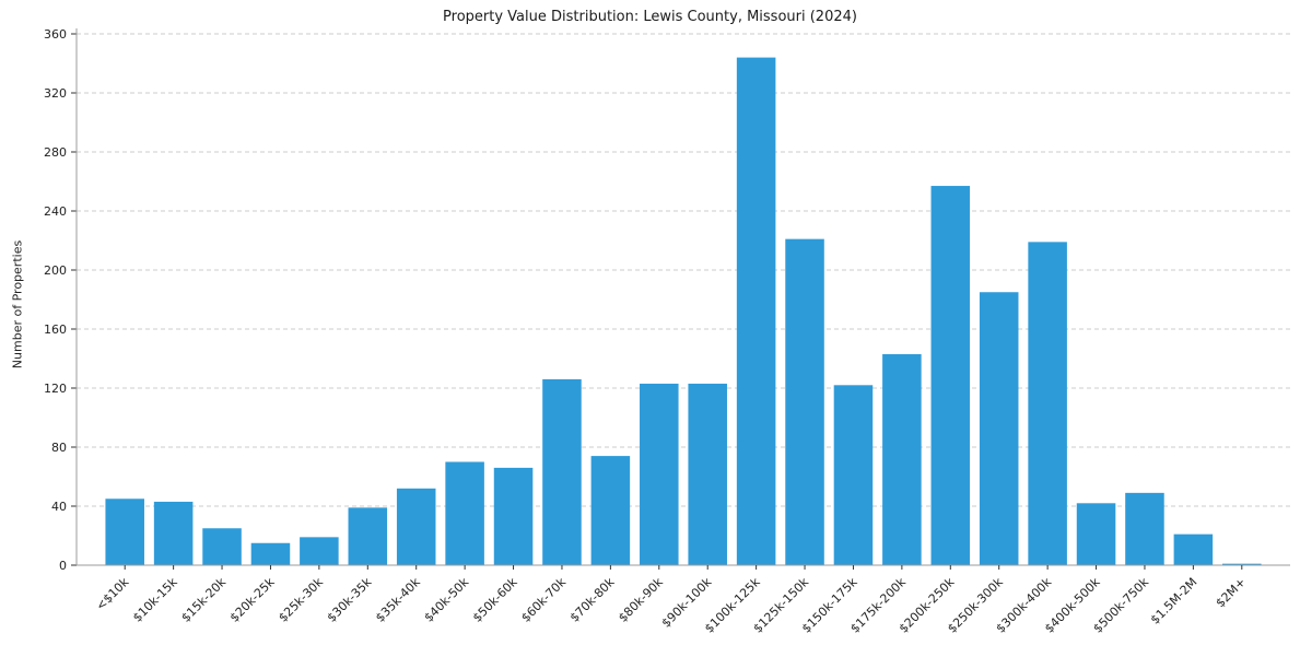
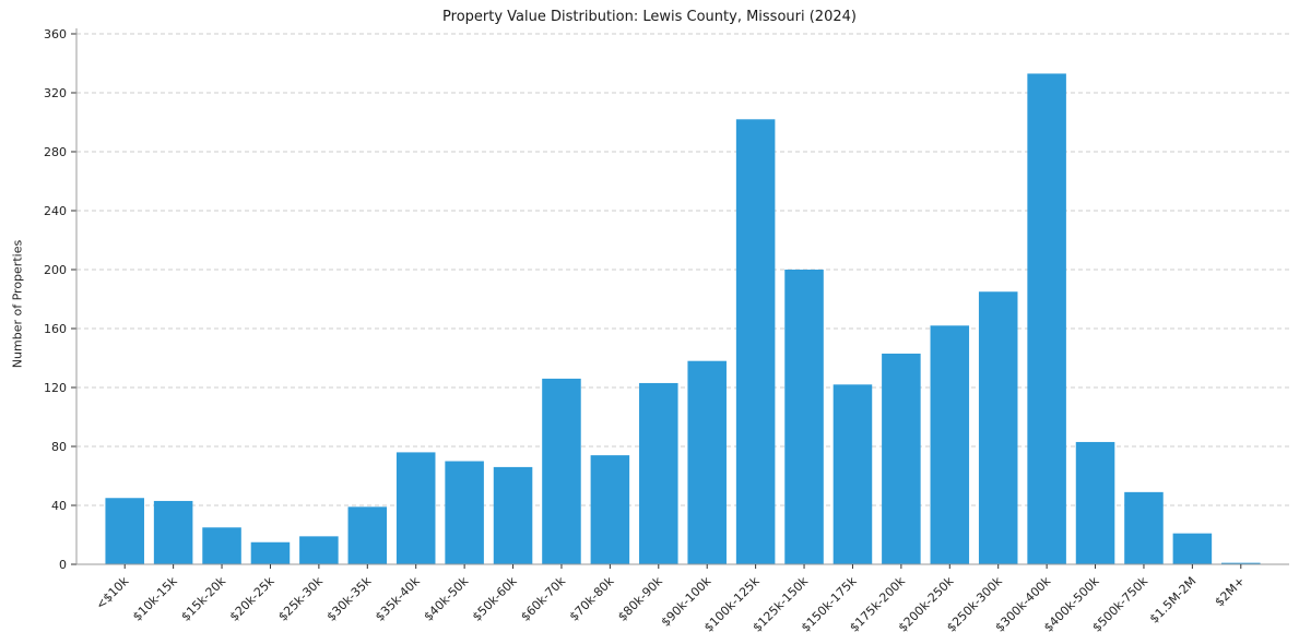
$35k-40k: 52 -> 76
$90k-100k: 123 -> 138
$100k-125k: 344 -> 302
$125k-150k: 221 -> 200
$200k-250k: 257 -> 162
$300k-400k: 219 -> 333
$400k-500k: 42 -> 83
